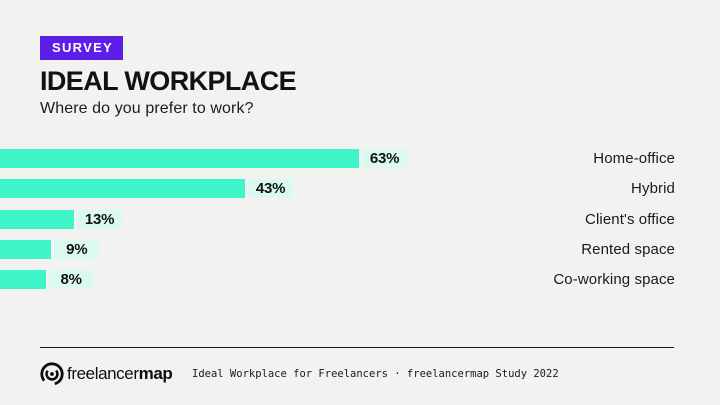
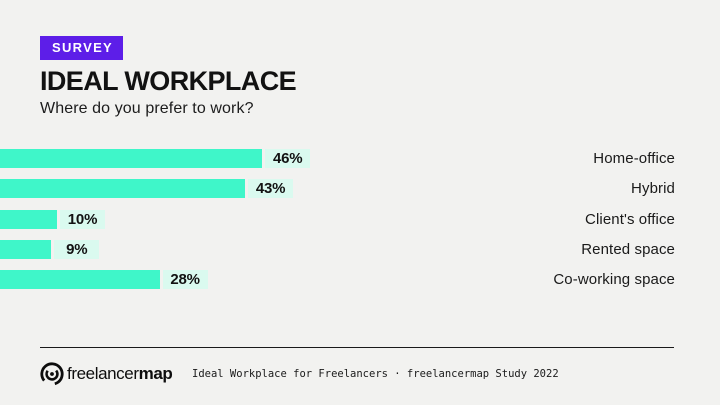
Home-office: 63% -> 46%
Client's office: 13% -> 10%
Co-working space: 8% -> 28%
